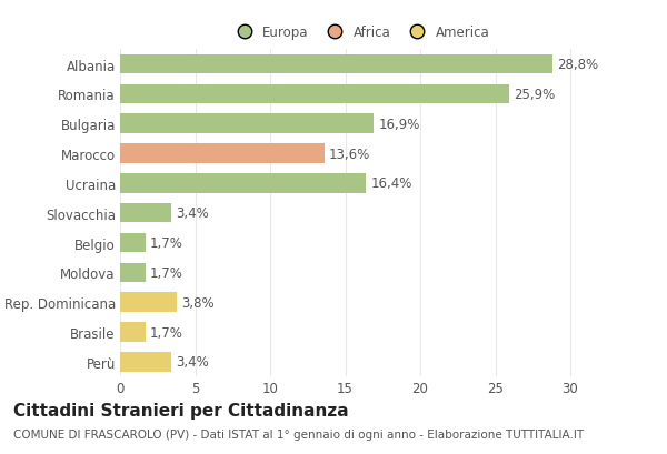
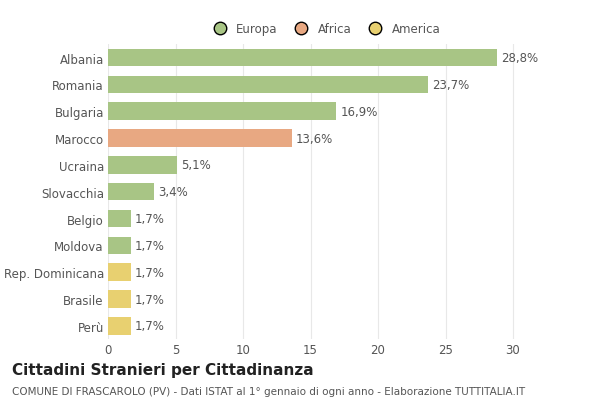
Romania: 25,9% -> 23,7%
Ucraina: 16,4% -> 5,1%
Rep. Dominicana: 3,8% -> 1,7%
Perù: 3,4% -> 1,7%
